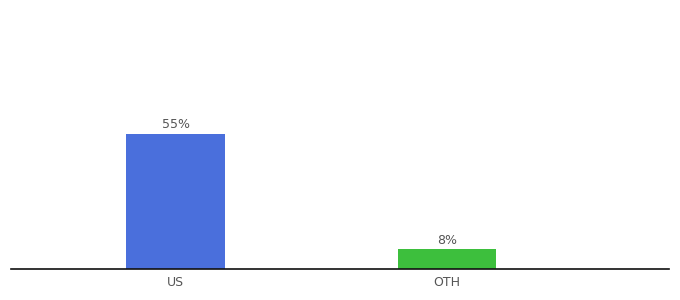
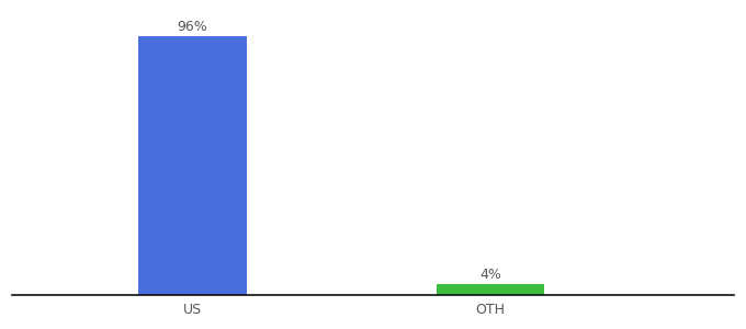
US: 55% -> 96%
OTH: 8% -> 4%
